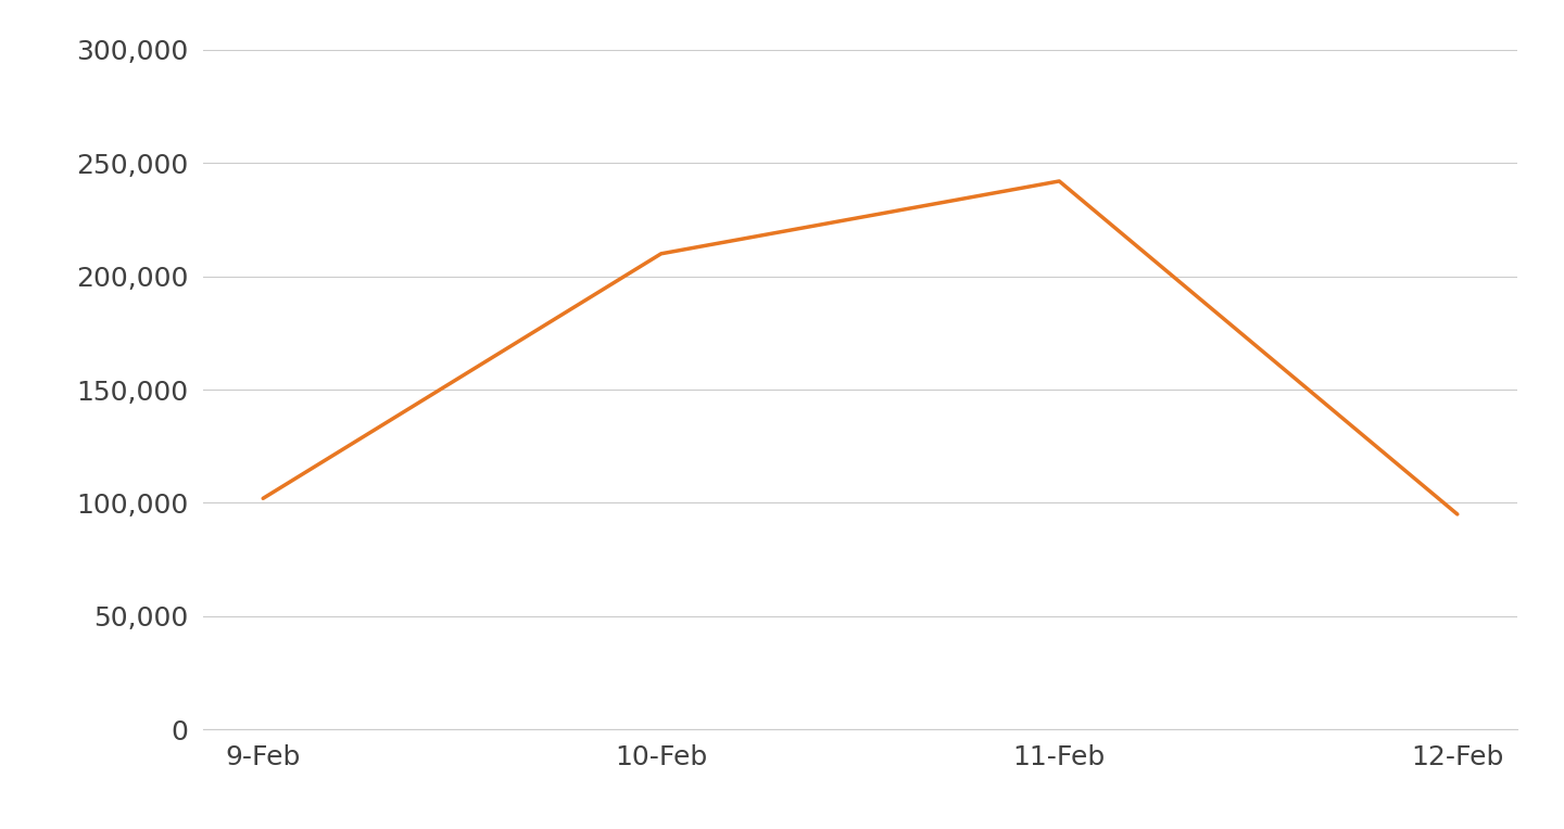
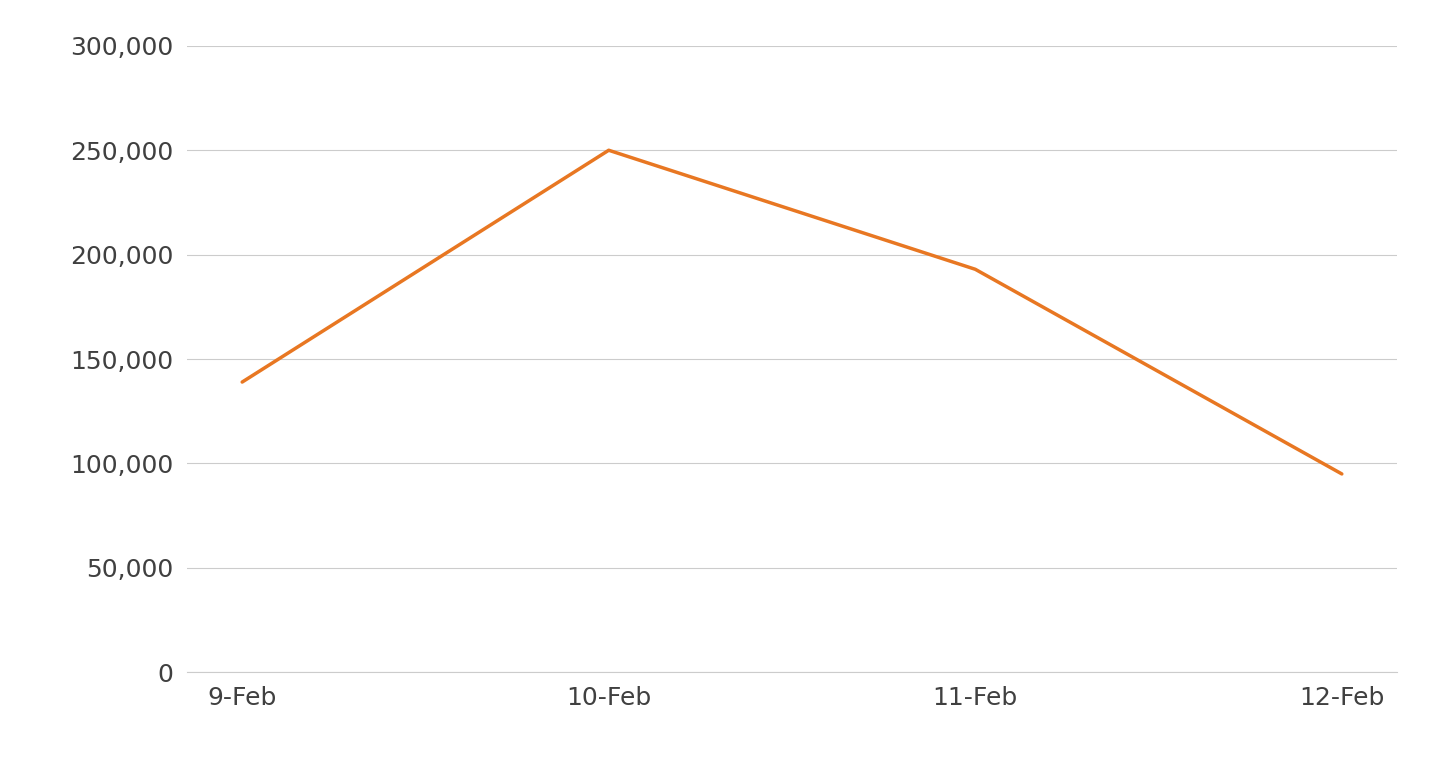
9-Feb: 102,000 -> 139,000
10-Feb: 210,000 -> 250,000
11-Feb: 242,000 -> 193,000
